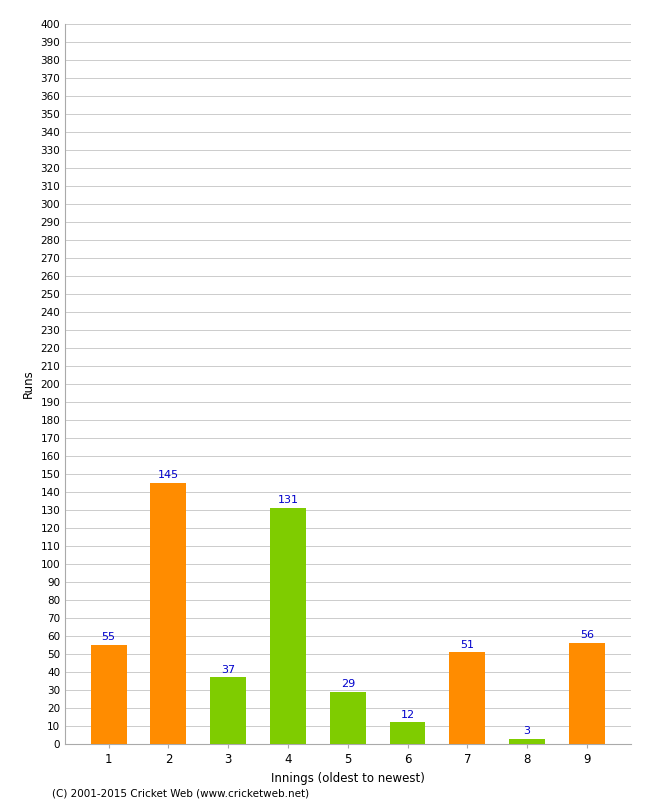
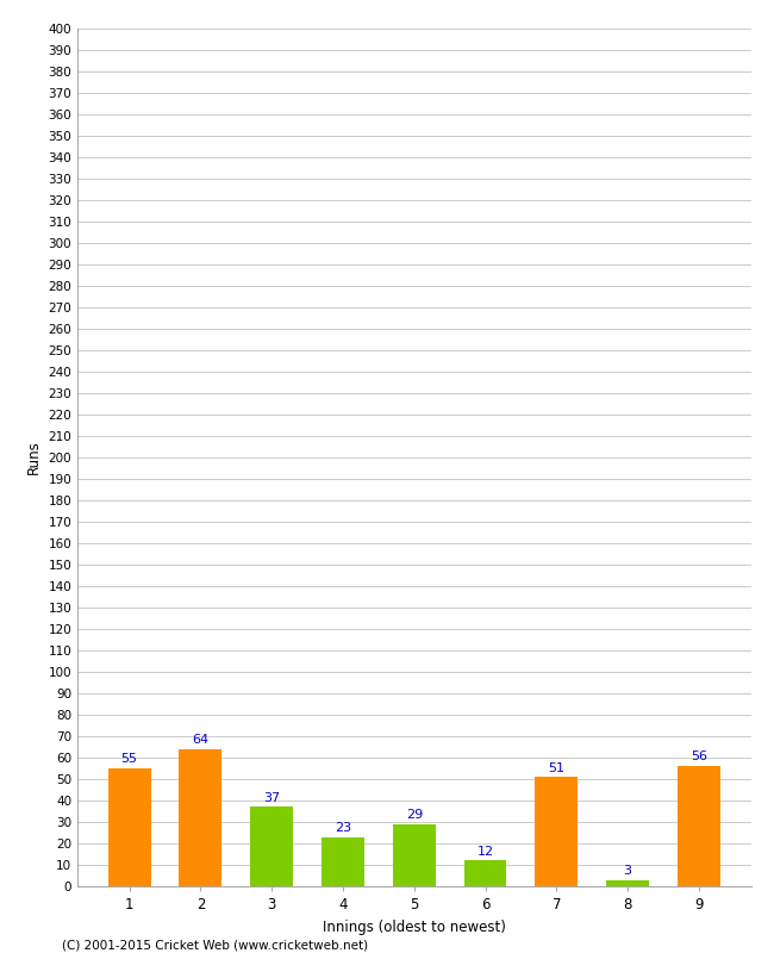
2: 145 -> 64
4: 131 -> 23
